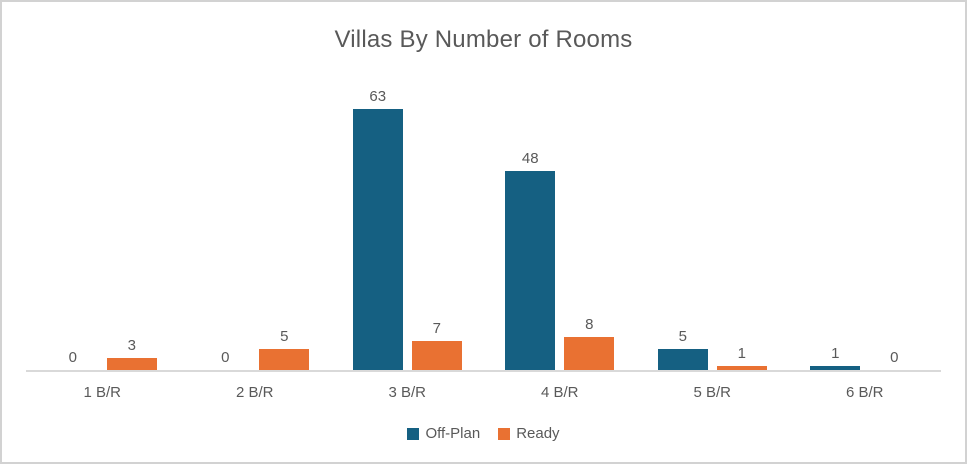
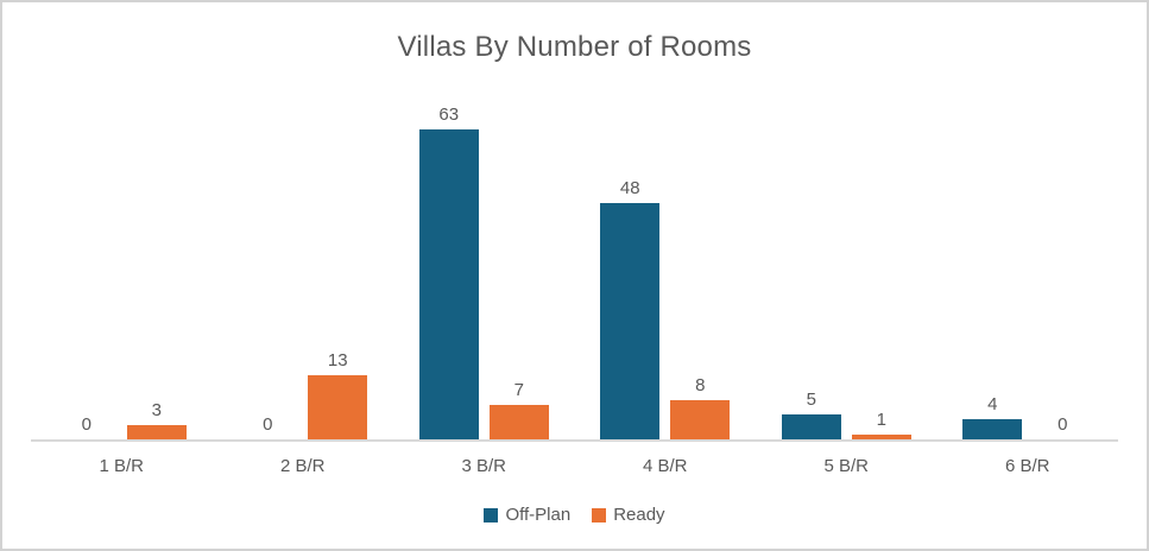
Ready/2 B/R: 5 -> 13
Off-Plan/6 B/R: 1 -> 4
